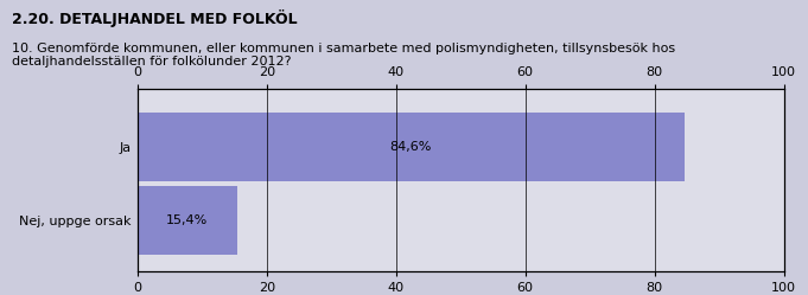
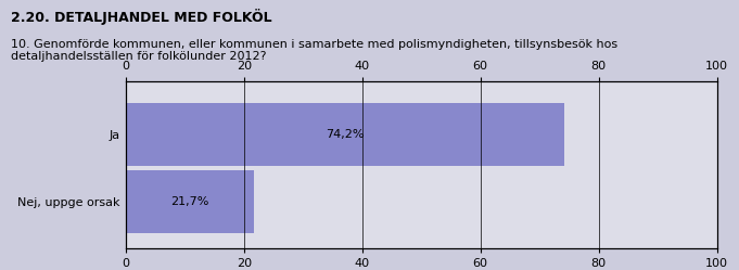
Ja: 84,6% -> 74,2%
Nej, uppge orsak: 15,4% -> 21,7%
